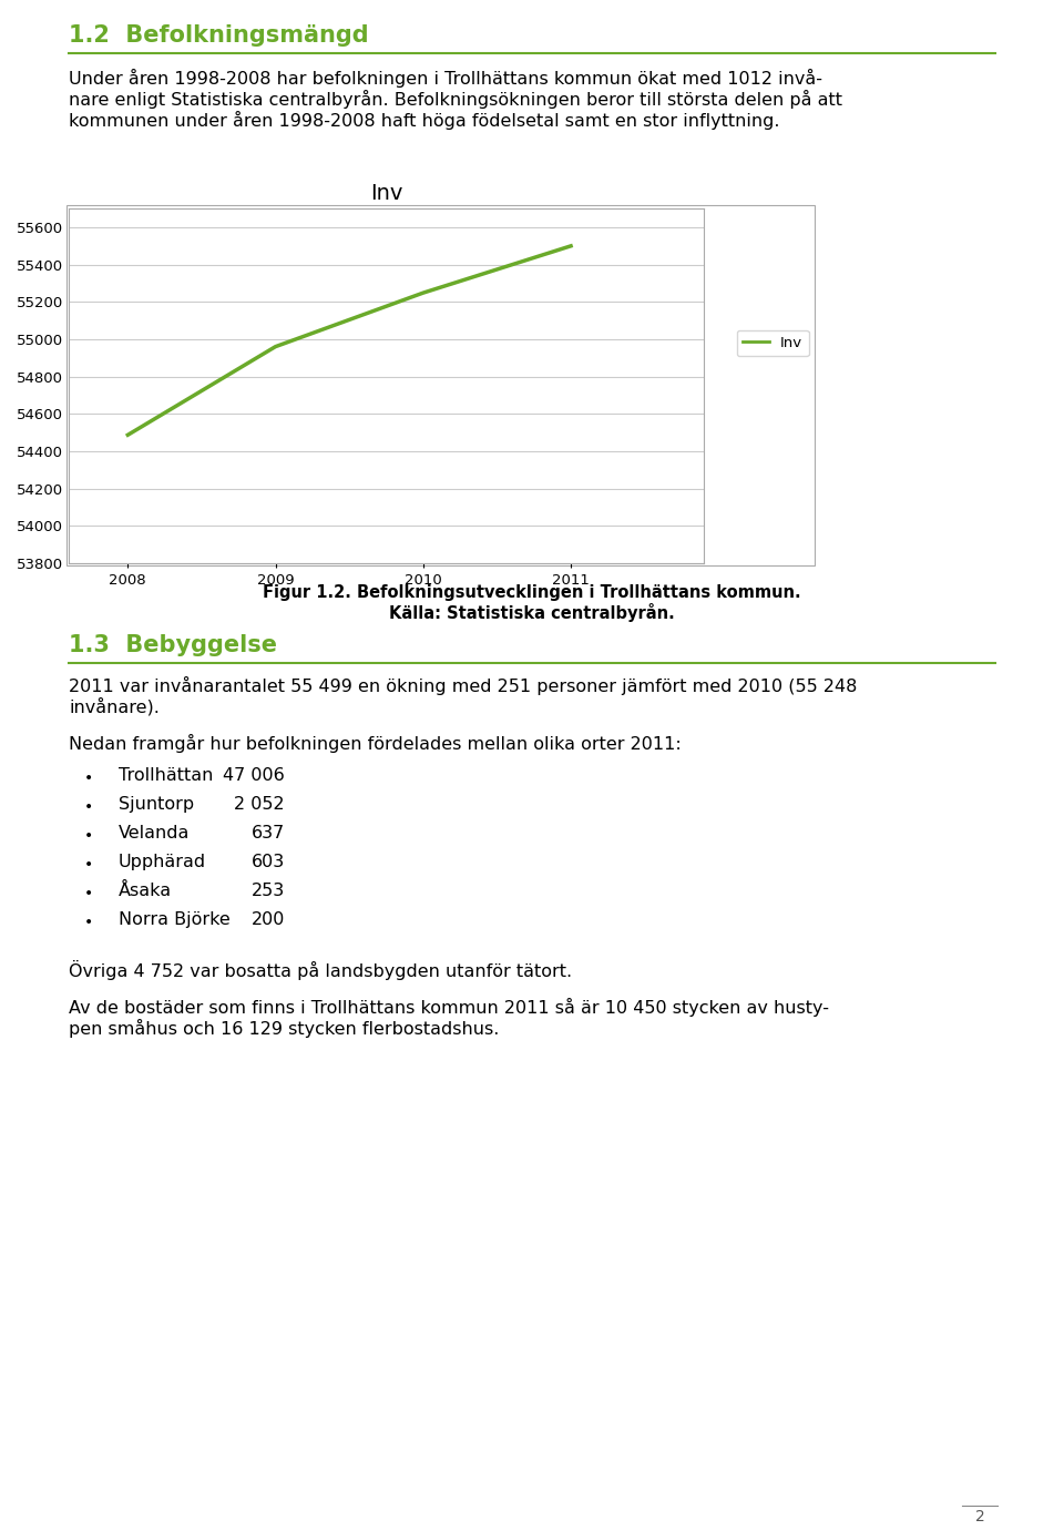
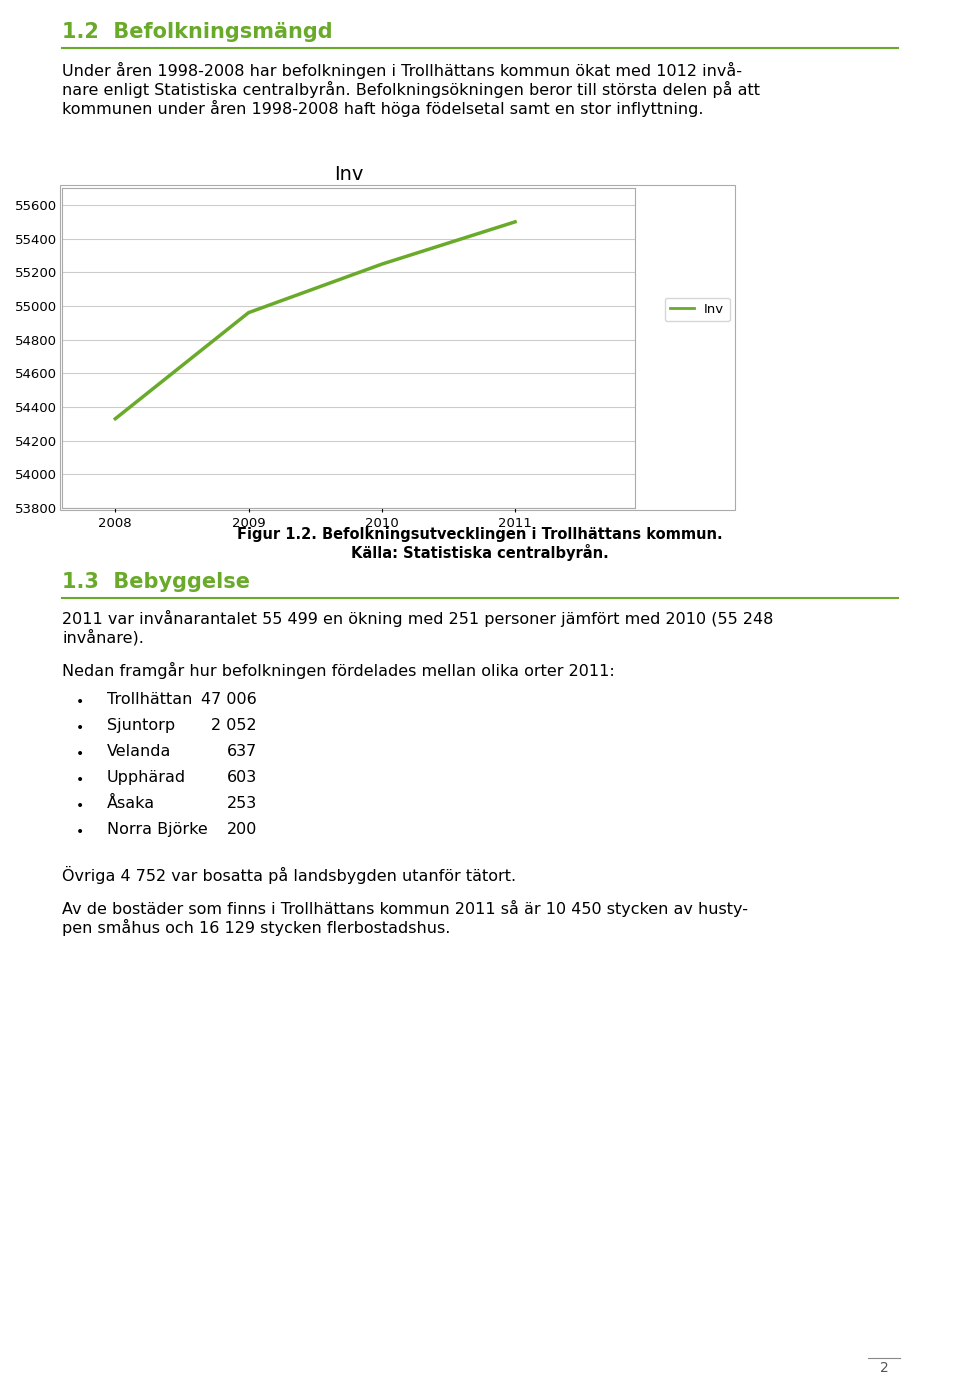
2008: 54490 -> 54330
